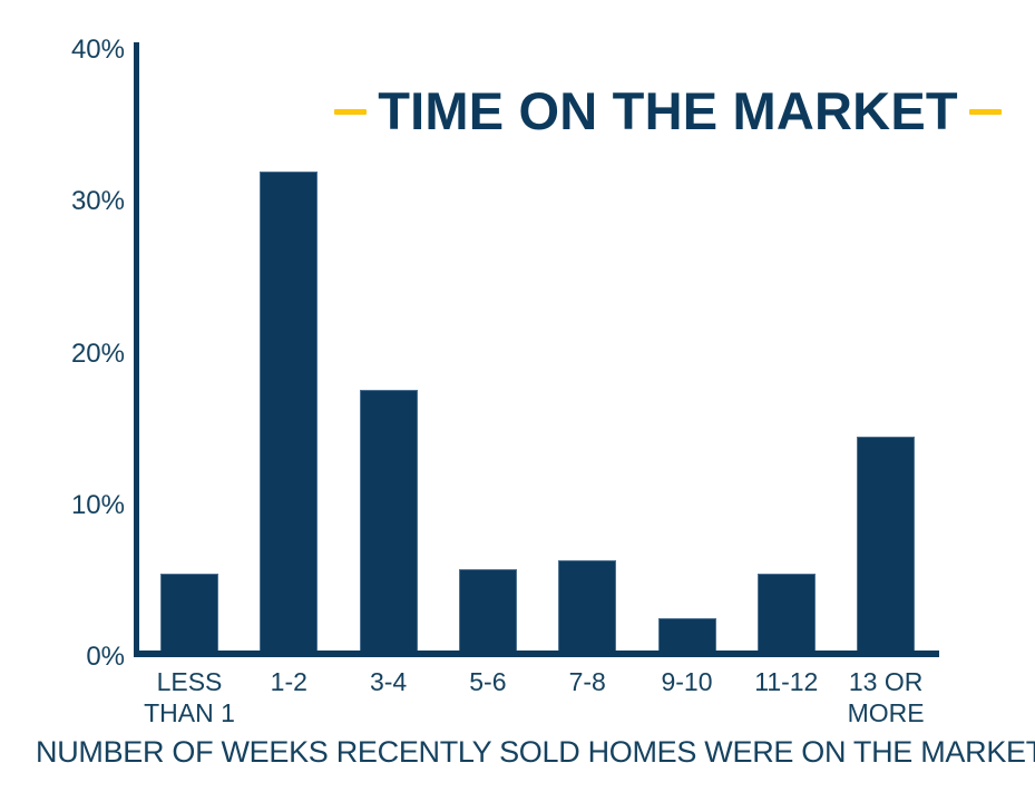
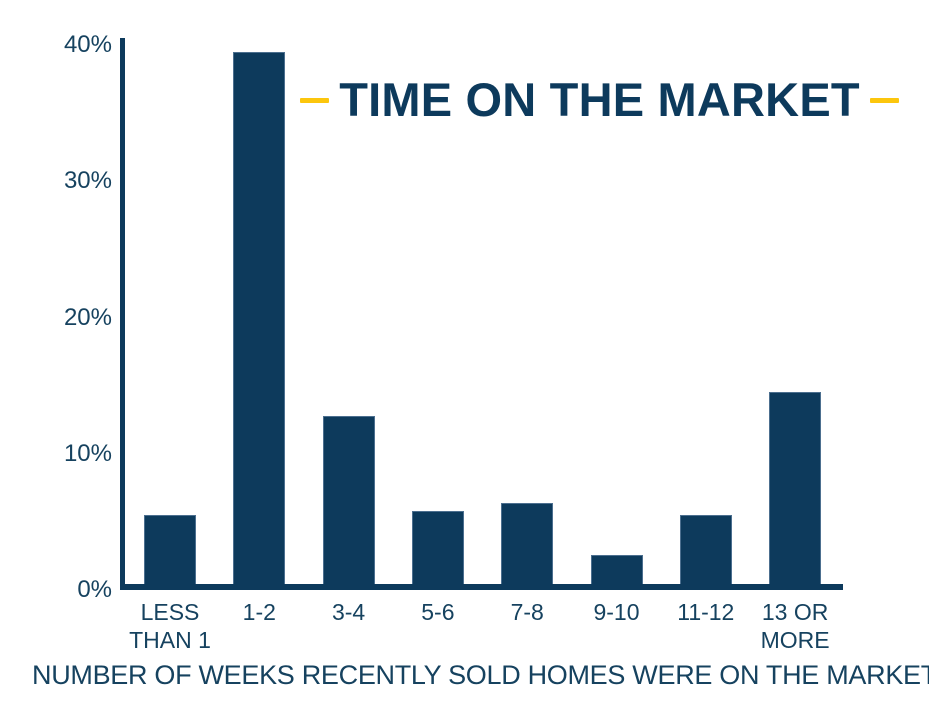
1-2: 32.0% -> 39.5%
3-4: 17.6% -> 12.8%
